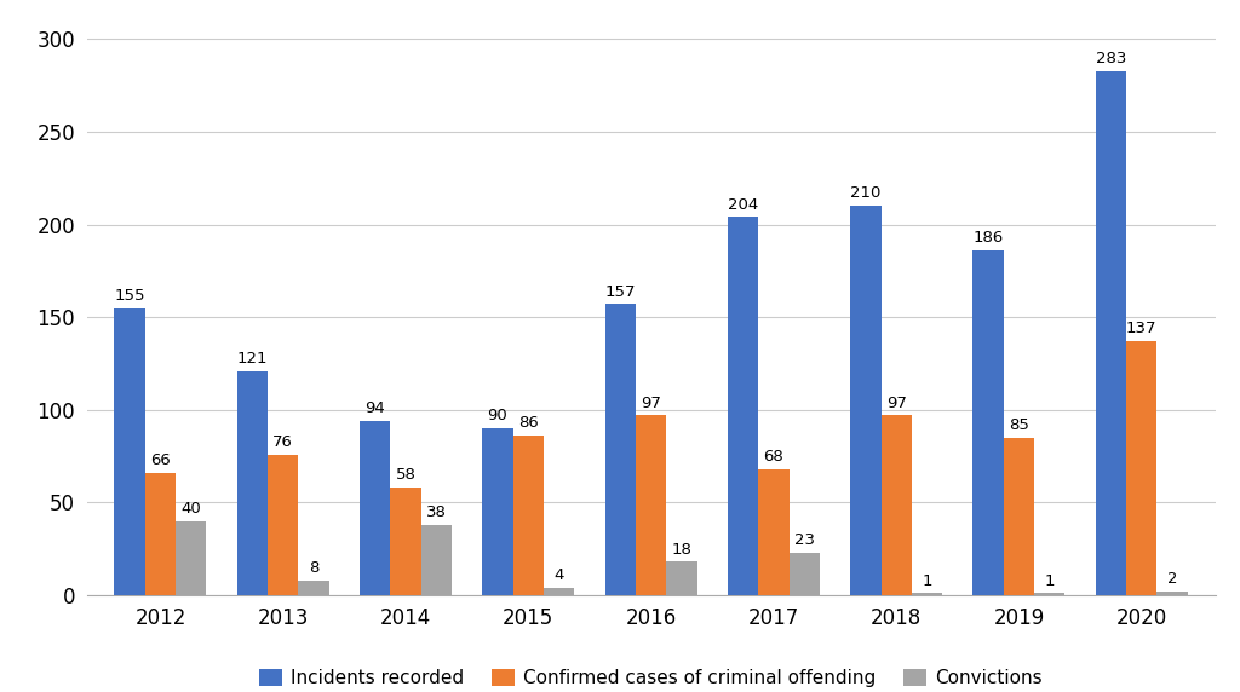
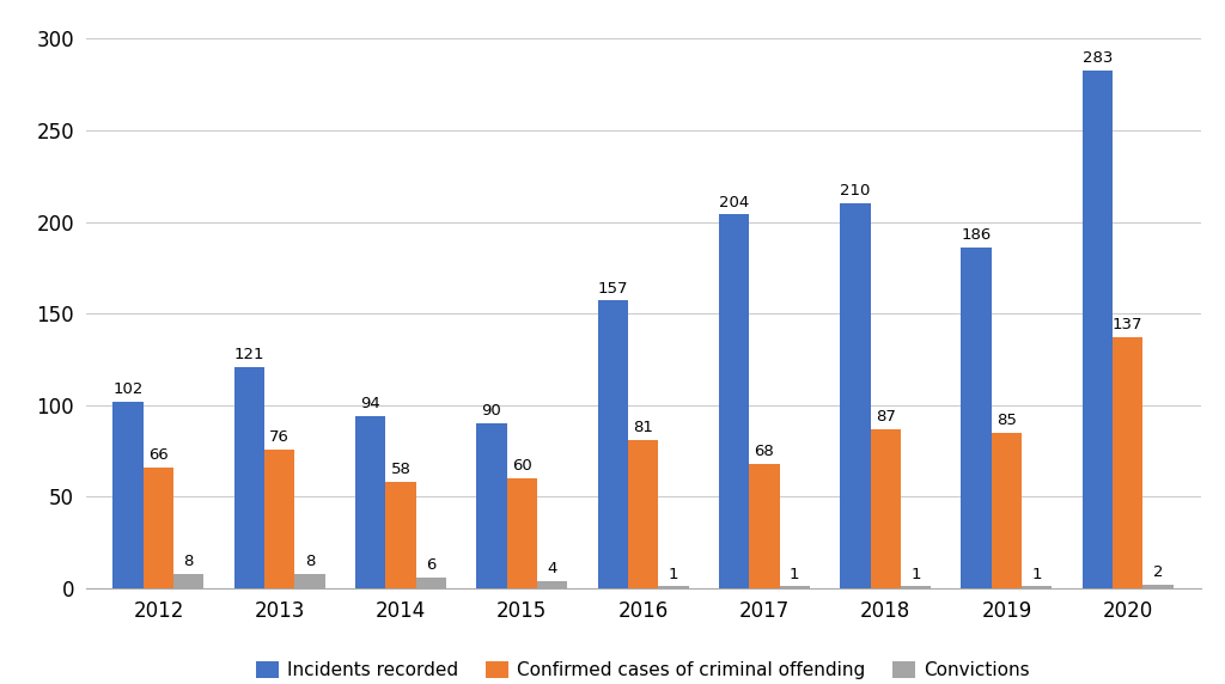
Incidents recorded/2012: 155 -> 102
Convictions/2012: 40 -> 8
Convictions/2014: 38 -> 6
Confirmed cases of criminal offending/2015: 86 -> 60
Confirmed cases of criminal offending/2016: 97 -> 81
Convictions/2016: 18 -> 1
Convictions/2017: 23 -> 1
Confirmed cases of criminal offending/2018: 97 -> 87
